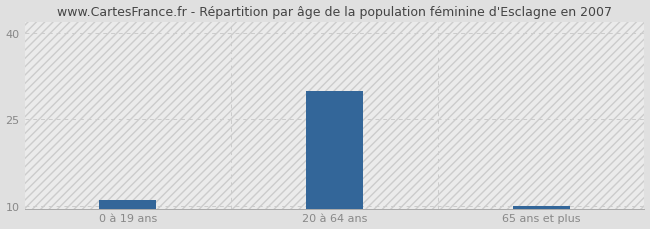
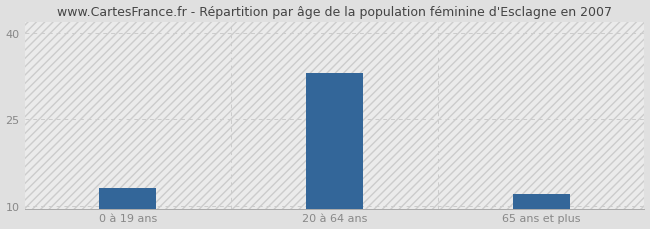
0 à 19 ans: 11 -> 13
20 à 64 ans: 30 -> 33
65 ans et plus: 10 -> 12
